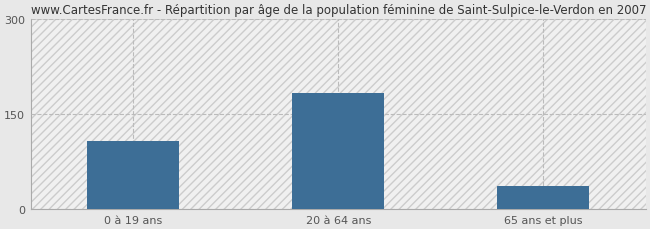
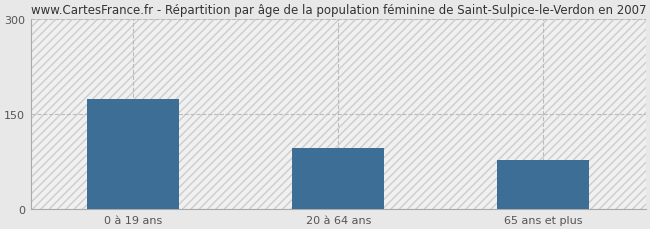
0 à 19 ans: 107 -> 174
20 à 64 ans: 183 -> 96
65 ans et plus: 37 -> 78
